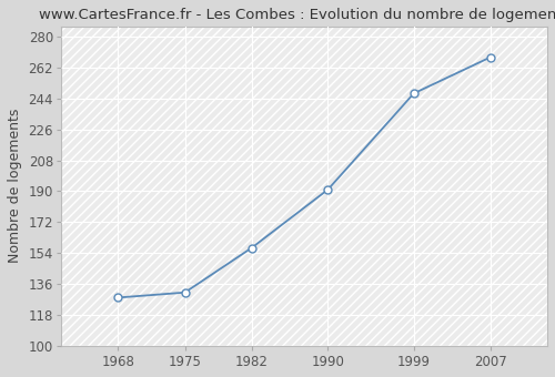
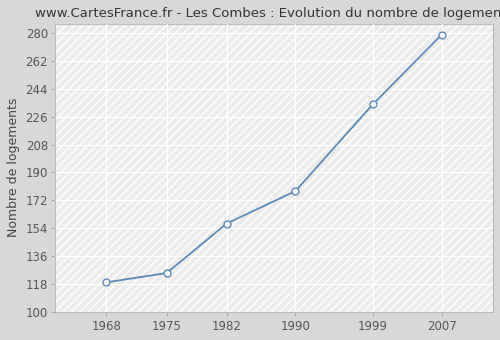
1968: 128 -> 119
1975: 131 -> 125
1990: 191 -> 178
1999: 247 -> 234
2007: 268 -> 279
